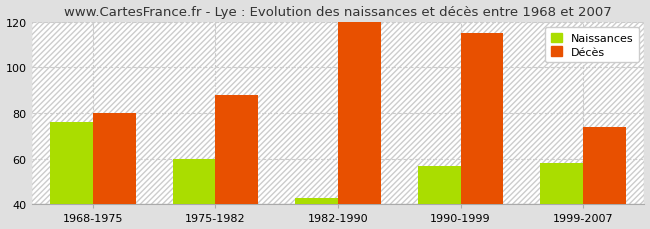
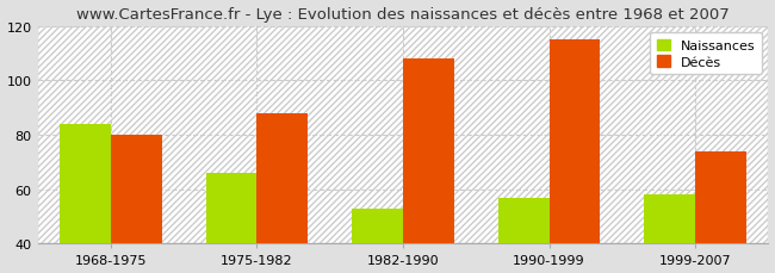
Naissances/1968-1975: 76 -> 84
Naissances/1975-1982: 60 -> 66
Naissances/1982-1990: 43 -> 53
Décès/1982-1990: 120 -> 108
